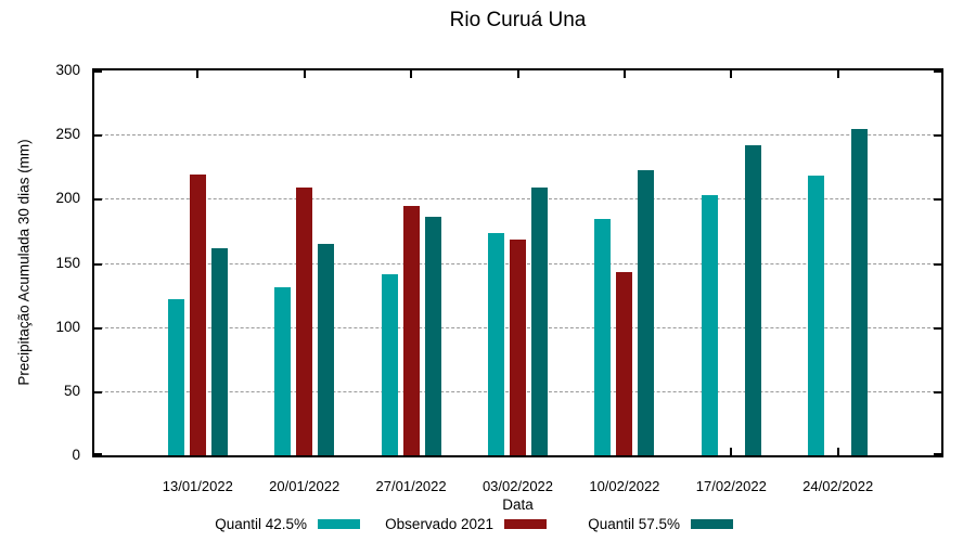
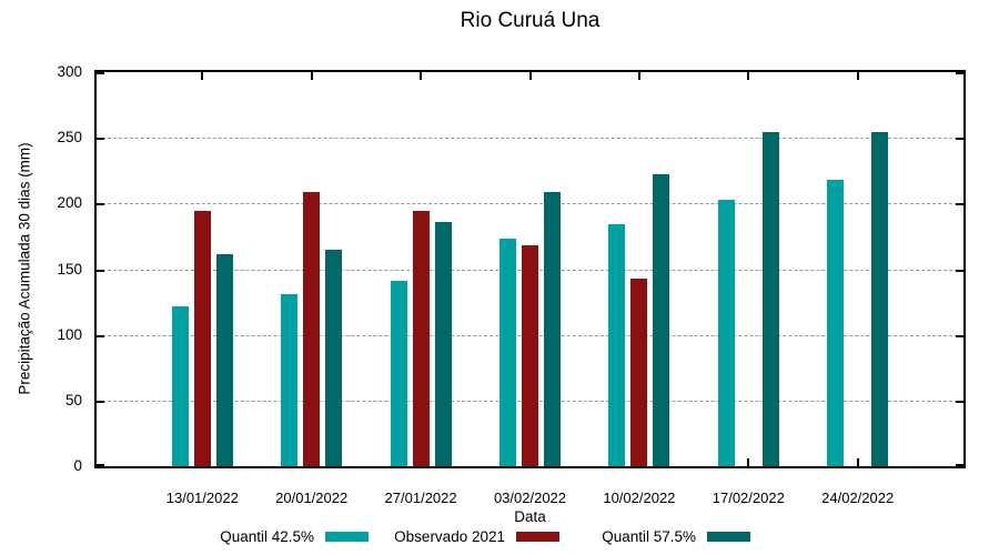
Observado 2021/13/01/2022: 219 -> 194
Quantil 57.5%/17/02/2022: 242 -> 254
